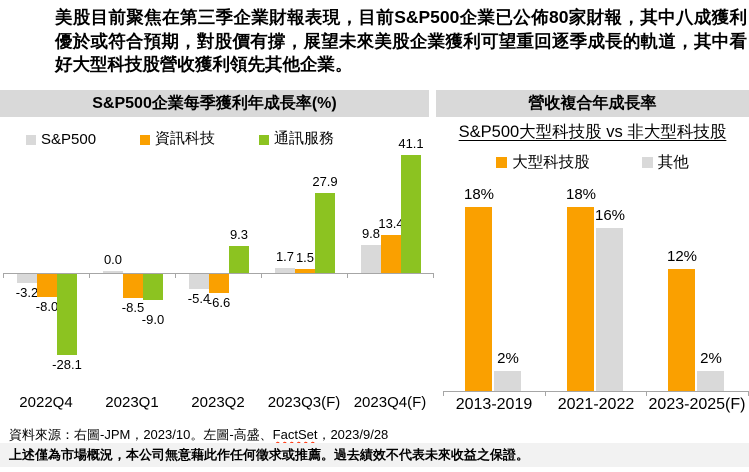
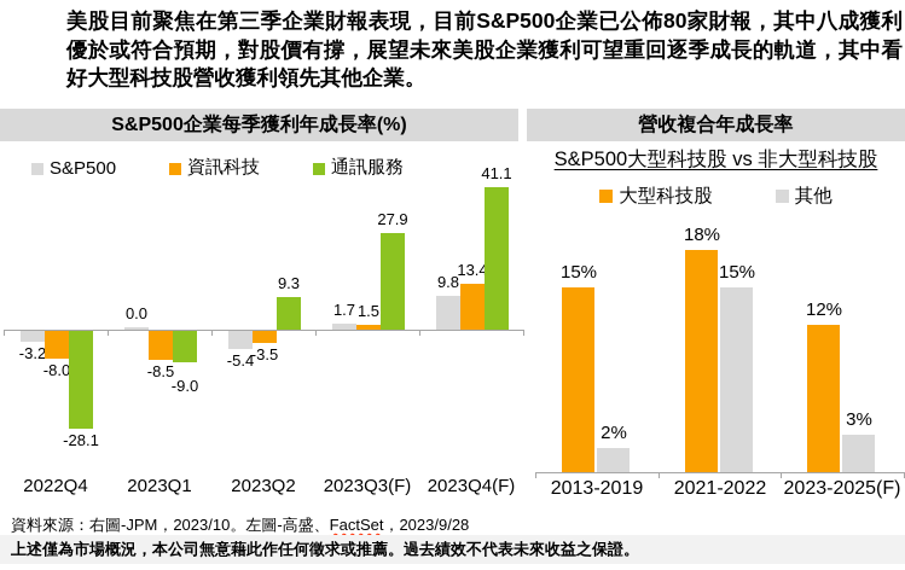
S&P500企業每季獲利年成長率(%)/資訊科技/2023Q2: -6.6 -> -3.5
營收複合年成長率/大型科技股/2013-2019: 18% -> 15%
營收複合年成長率/其他/2021-2022: 16% -> 15%
營收複合年成長率/其他/2023-2025(F): 2% -> 3%
